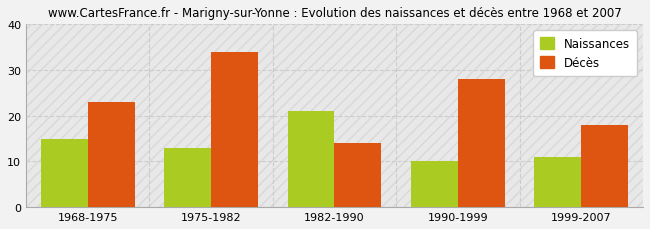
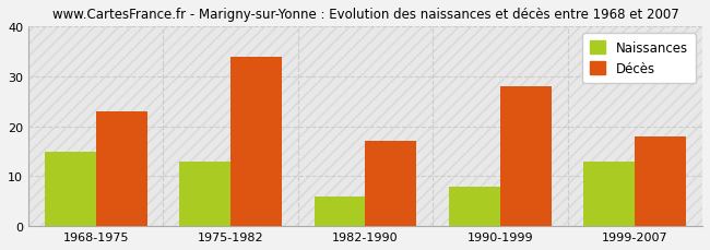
Naissances/1982-1990: 21 -> 6
Décès/1982-1990: 14 -> 17
Naissances/1990-1999: 10 -> 8
Naissances/1999-2007: 11 -> 13
